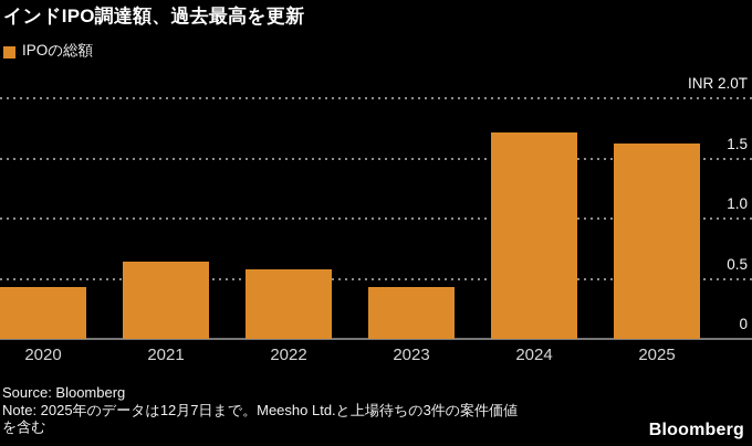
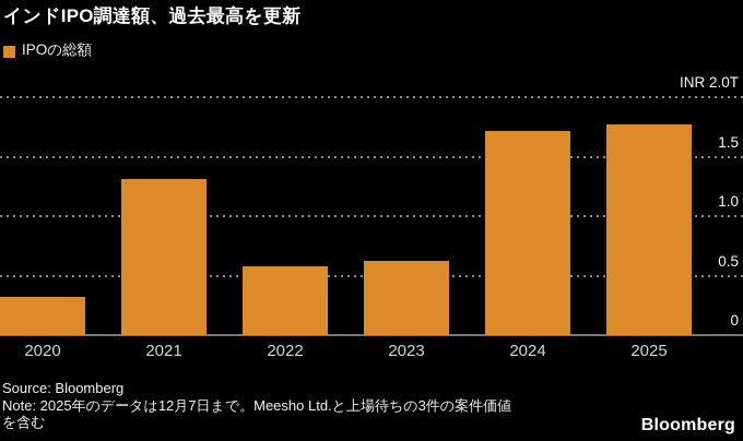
2020: 0.43 -> 0.32
2021: 0.64 -> 1.31
2023: 0.43 -> 0.62
2025: 1.62 -> 1.77
